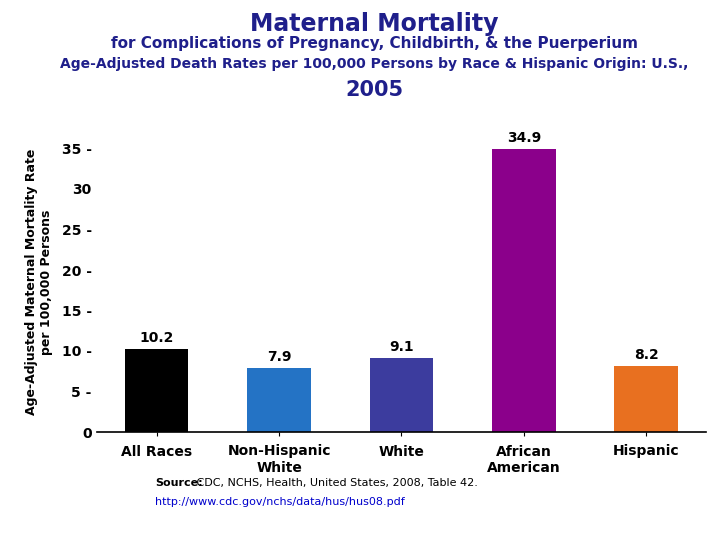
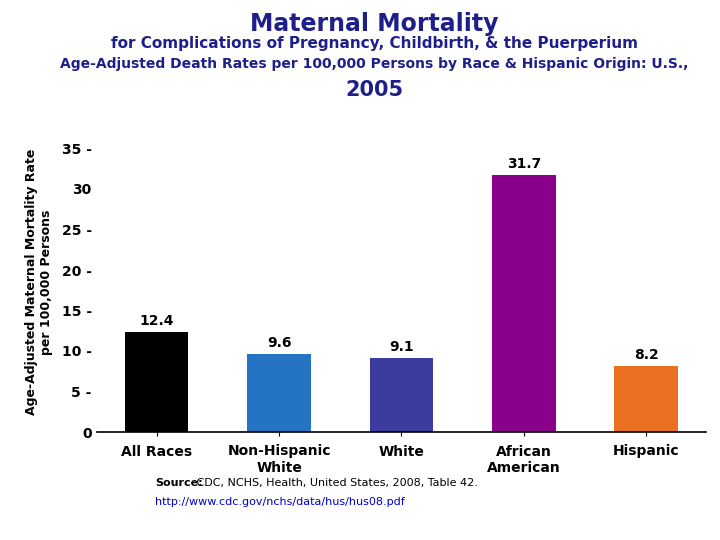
All Races: 10.2 -> 12.4
Non-Hispanic White: 7.9 -> 9.6
African American: 34.9 -> 31.7
